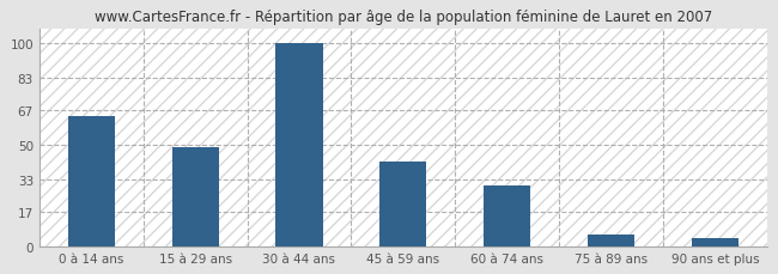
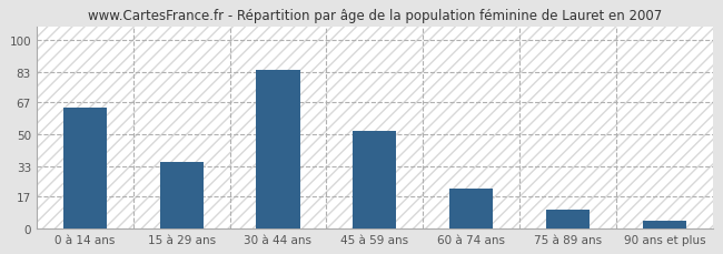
15 à 29 ans: 49 -> 35
30 à 44 ans: 100 -> 84
45 à 59 ans: 42 -> 52
60 à 74 ans: 30 -> 21
75 à 89 ans: 6 -> 10
